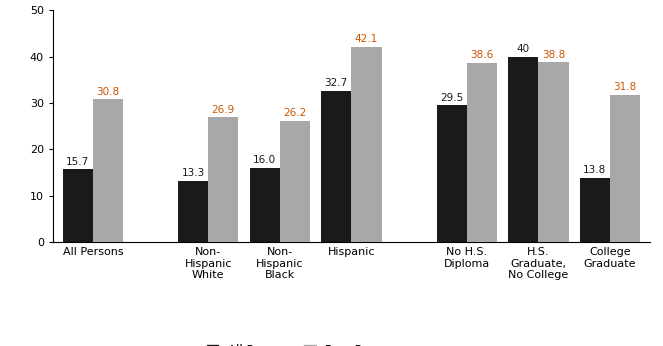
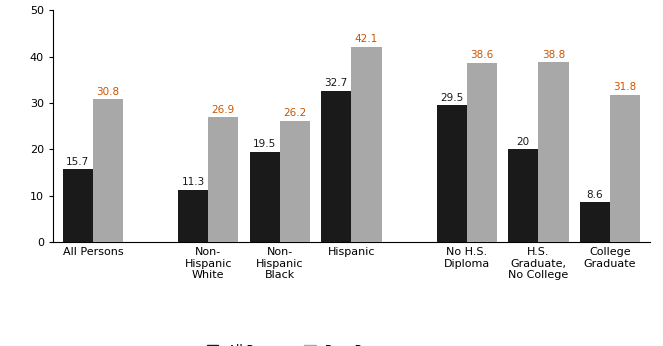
All Persons/Non- Hispanic White: 13.3 -> 11.3
All Persons/Non- Hispanic Black: 16.0 -> 19.5
All Persons/H.S. Graduate, No College: 40 -> 20
All Persons/College Graduate: 13.8 -> 8.6
